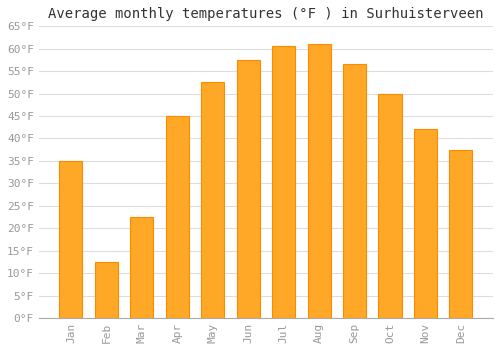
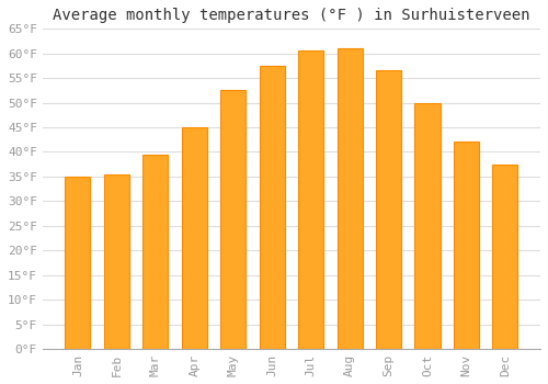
Feb: 12.5°F -> 35.5°F
Mar: 22.5°F -> 39.5°F
